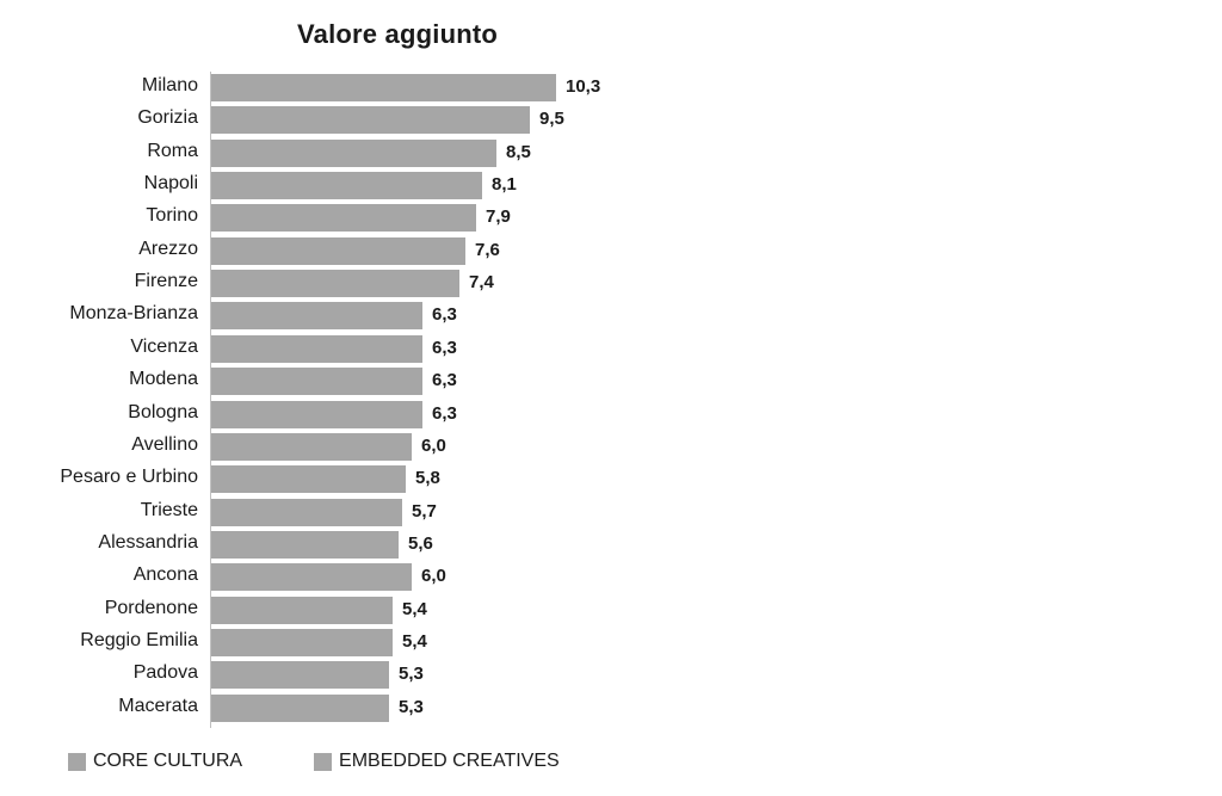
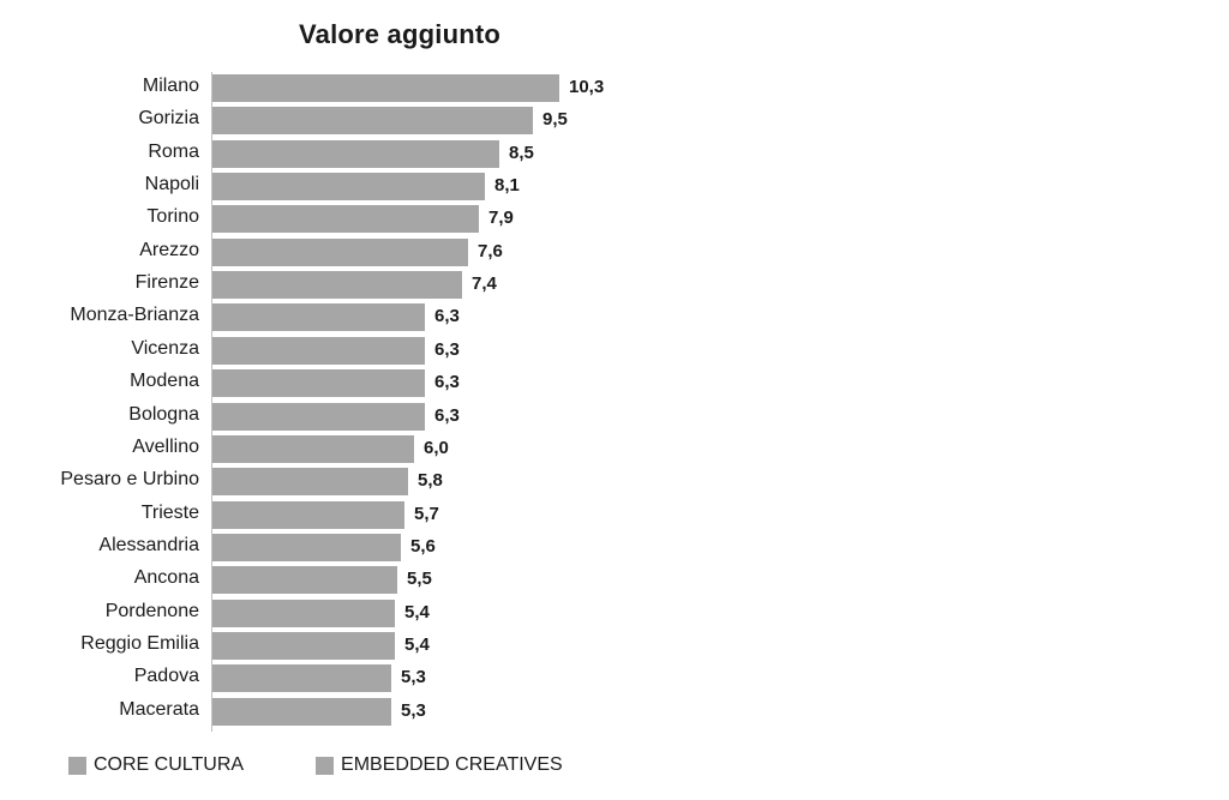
Ancona: 6,0 -> 5,5
